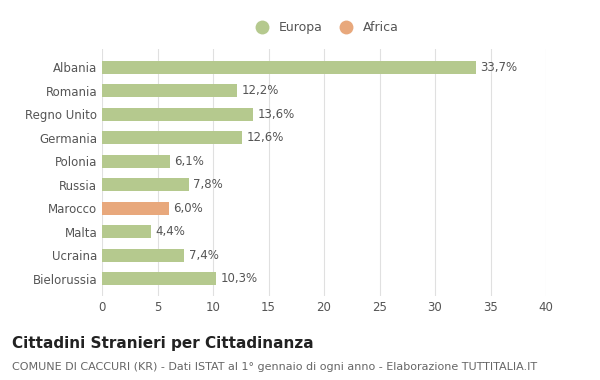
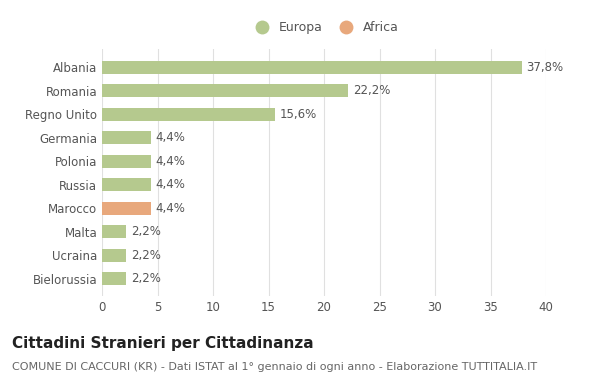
Albania: 33,7% -> 37,8%
Romania: 12,2% -> 22,2%
Regno Unito: 13,6% -> 15,6%
Germania: 12,6% -> 4,4%
Polonia: 6,1% -> 4,4%
Russia: 7,8% -> 4,4%
Marocco: 6,0% -> 4,4%
Malta: 4,4% -> 2,2%
Ucraina: 7,4% -> 2,2%
Bielorussia: 10,3% -> 2,2%
